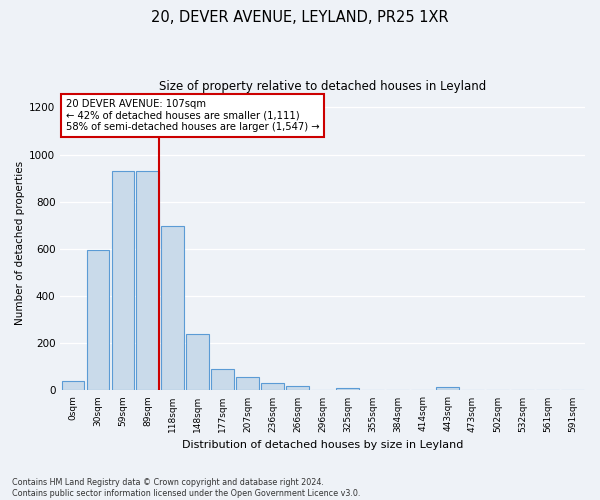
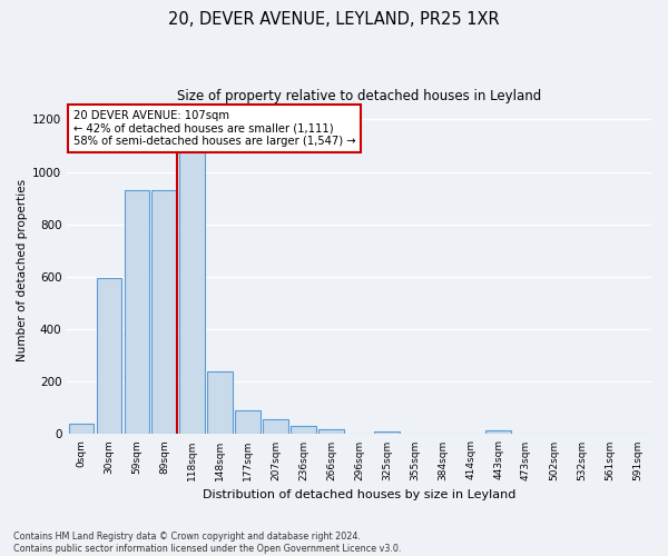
118sqm: 695 -> 1085
